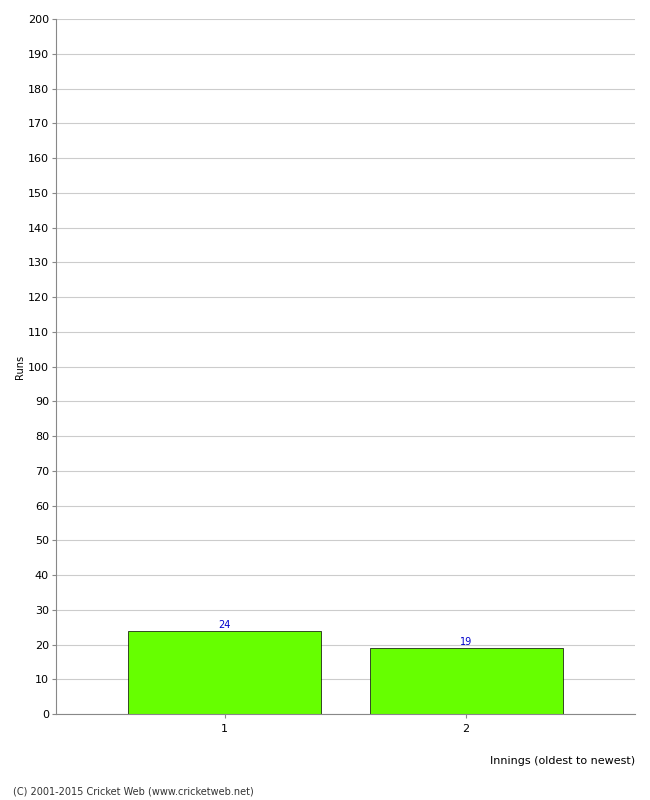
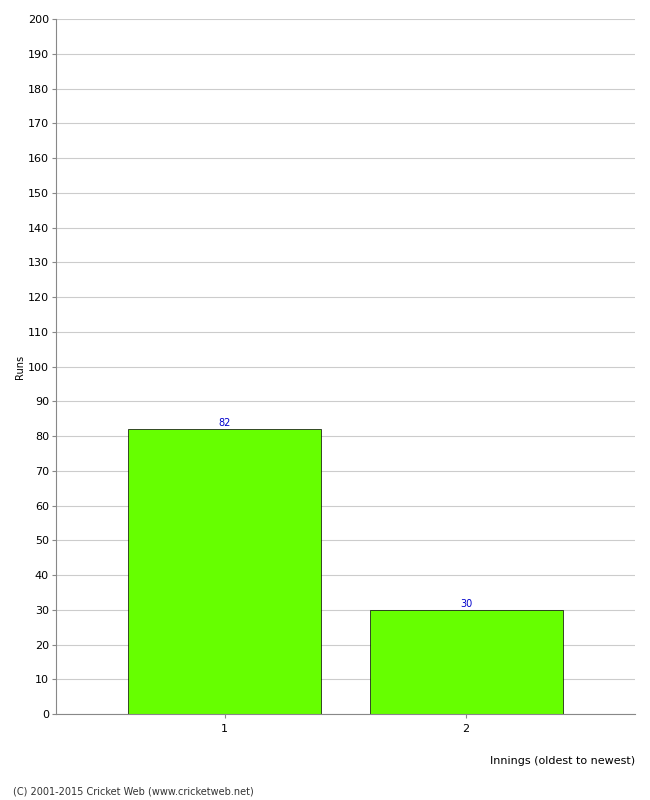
1: 24 -> 82
2: 19 -> 30
